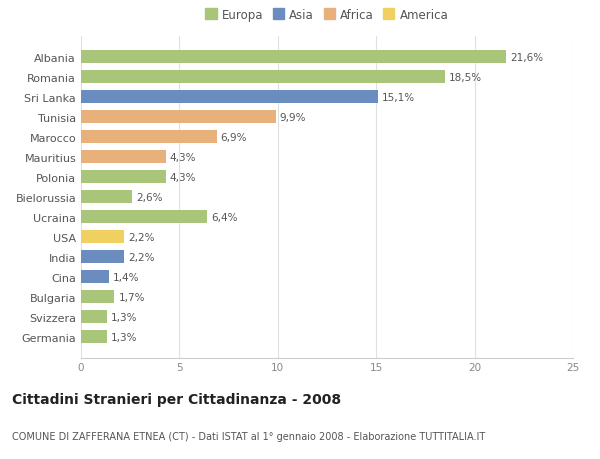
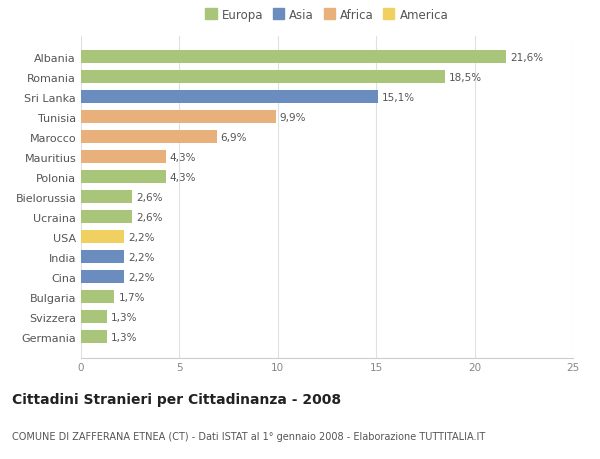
Ucraina: 6,4% -> 2,6%
Cina: 1,4% -> 2,2%
